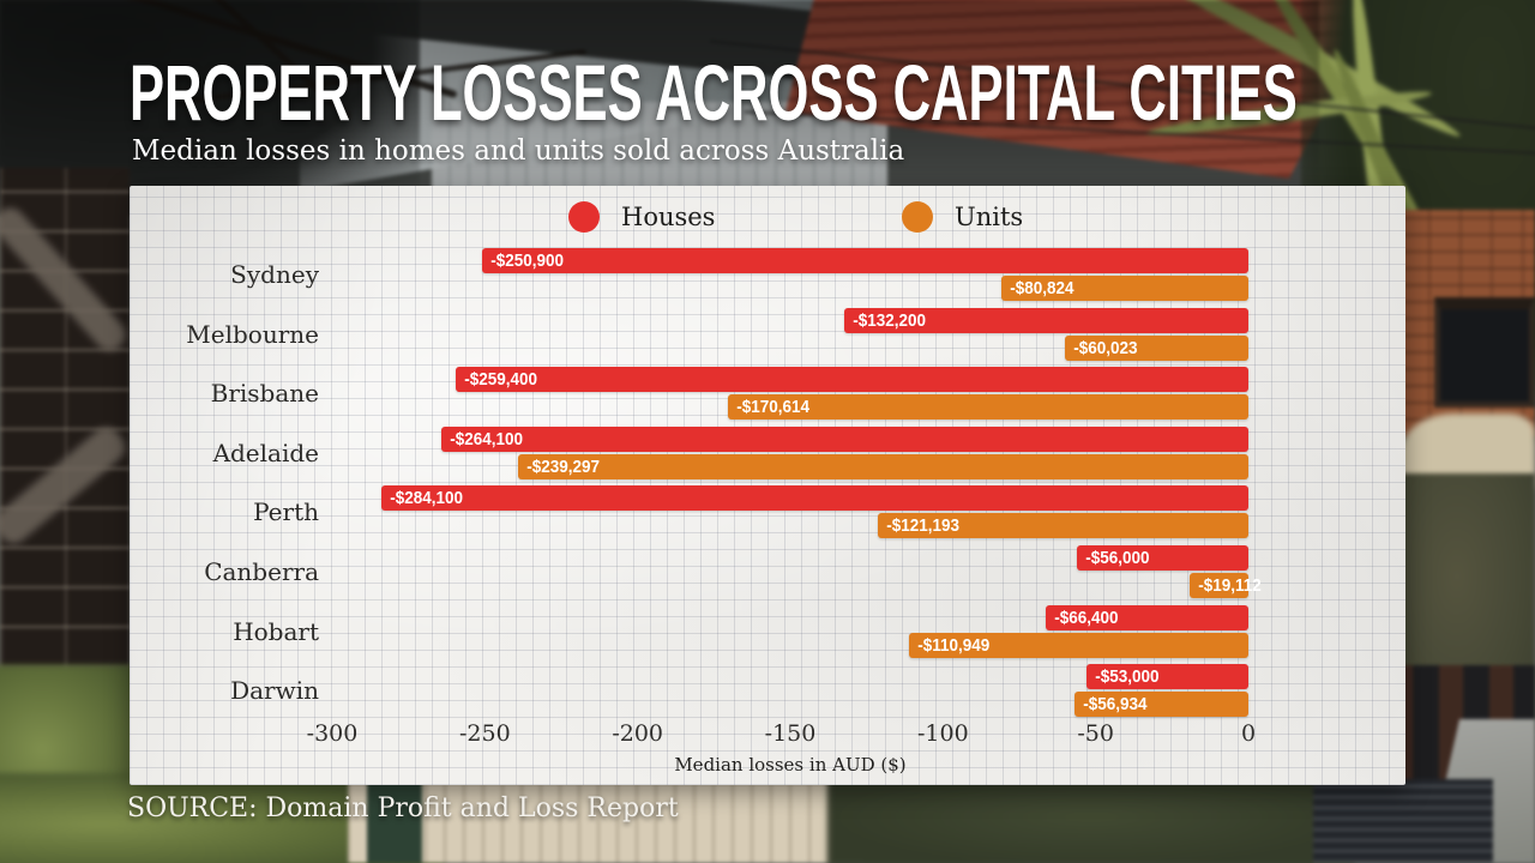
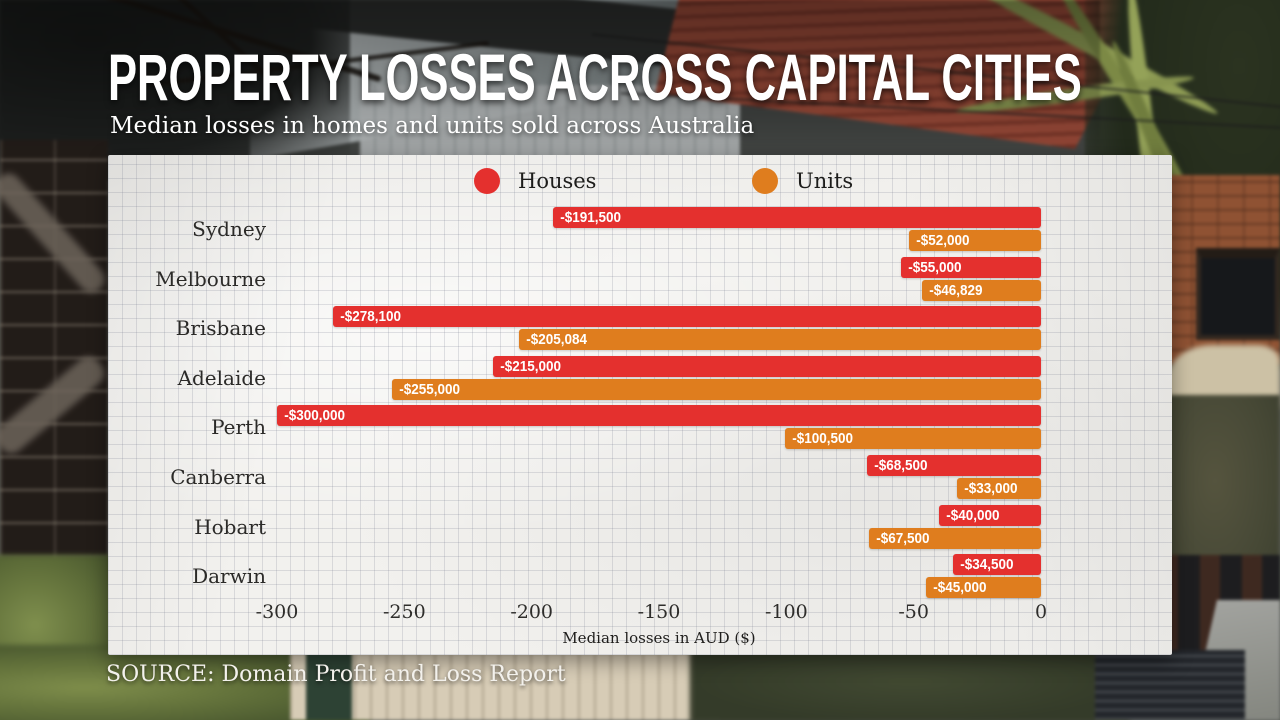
Houses/Sydney: -$250,900 -> -$191,500
Units/Sydney: -$80,824 -> -$52,000
Houses/Melbourne: -$132,200 -> -$55,000
Units/Melbourne: -$60,023 -> -$46,829
Houses/Brisbane: -$259,400 -> -$278,100
Units/Brisbane: -$170,614 -> -$205,084
Houses/Adelaide: -$264,100 -> -$215,000
Units/Adelaide: -$239,297 -> -$255,000
Houses/Perth: -$284,100 -> -$300,000
Units/Perth: -$121,193 -> -$100,500
Houses/Canberra: -$56,000 -> -$68,500
Units/Canberra: -$19,112 -> -$33,000
Houses/Hobart: -$66,400 -> -$40,000
Units/Hobart: -$110,949 -> -$67,500
Houses/Darwin: -$53,000 -> -$34,500
Units/Darwin: -$56,934 -> -$45,000
